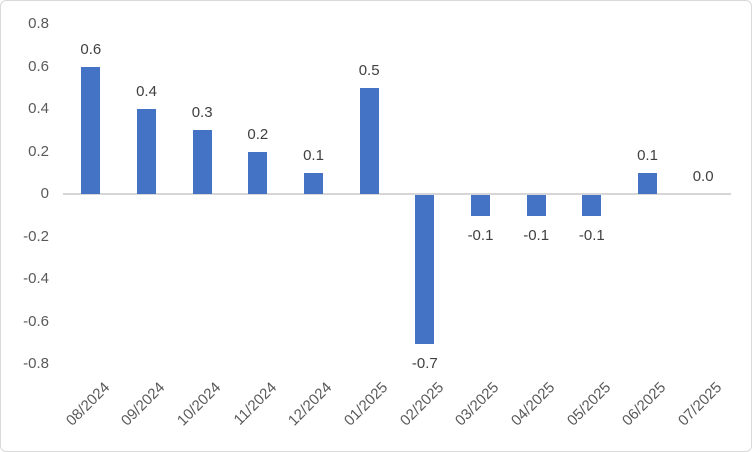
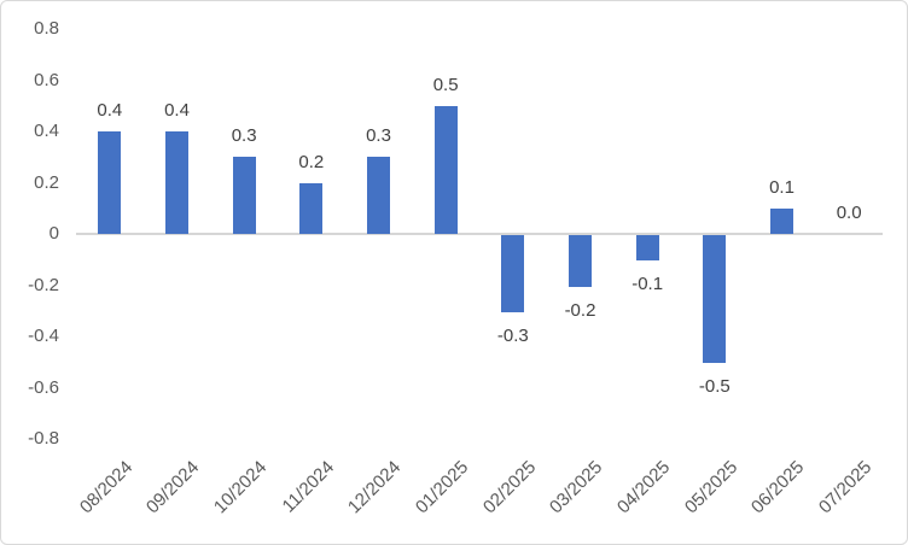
08/2024: 0.6 -> 0.4
12/2024: 0.1 -> 0.3
02/2025: -0.7 -> -0.3
03/2025: -0.1 -> -0.2
05/2025: -0.1 -> -0.5
